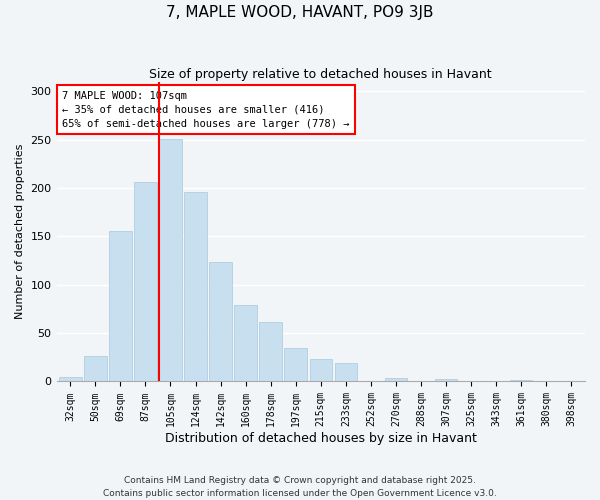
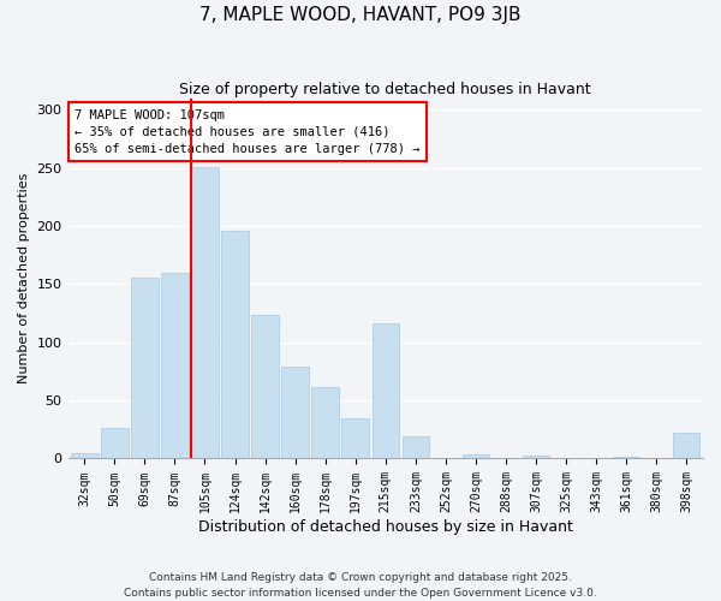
87sqm: 206 -> 160
215sqm: 23 -> 116
398sqm: 1 -> 22
